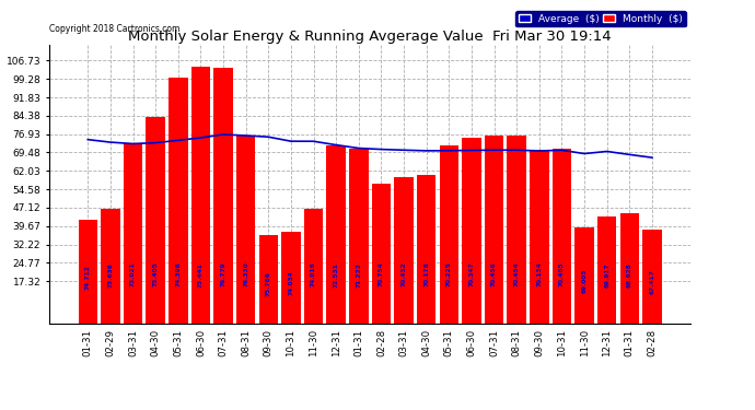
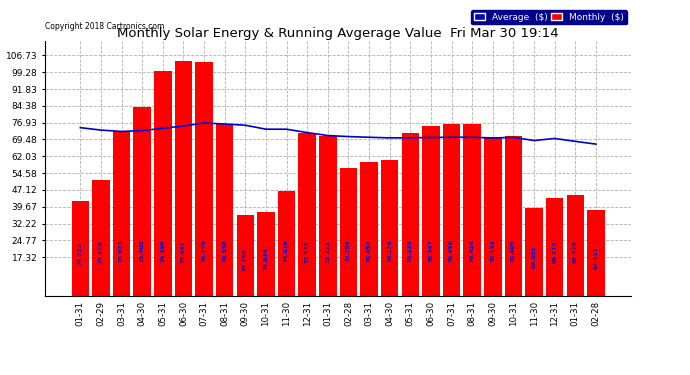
Monthly ($)/02-29: 46.5 -> 51.4
